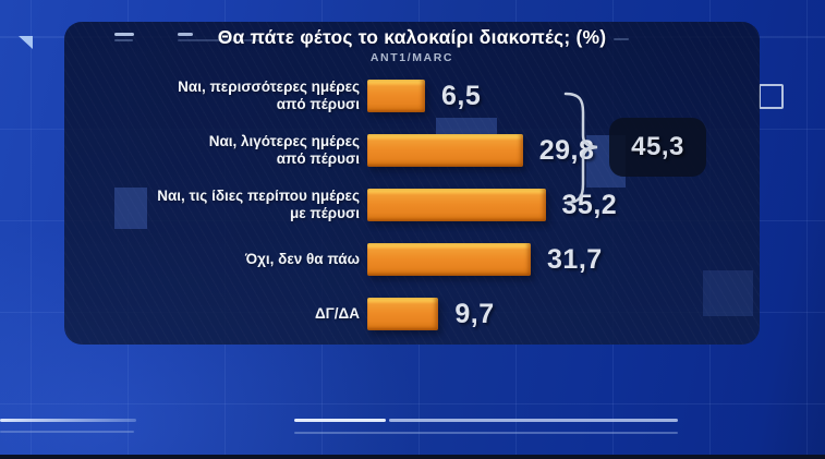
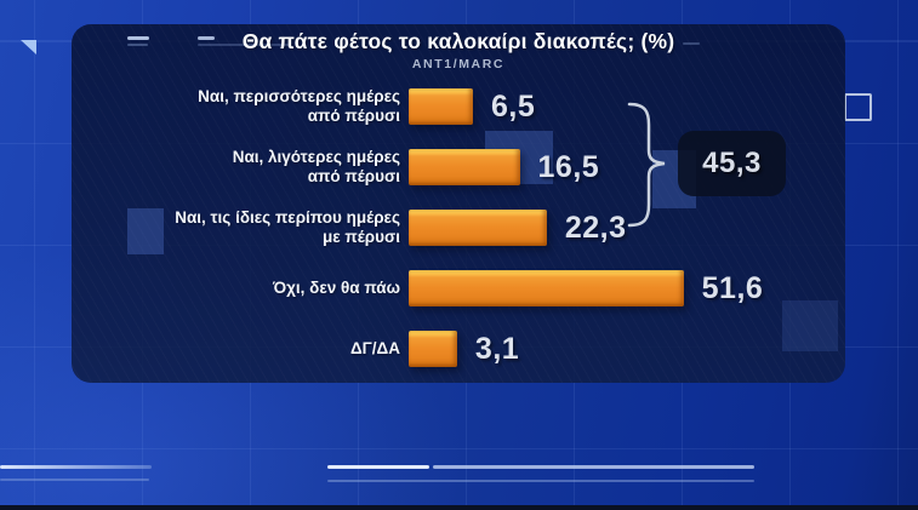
Ναι, λιγότερες ημέρες από πέρυσι: 29,8 -> 16,5
Ναι, τις ίδιες περίπου ημέρες με πέρυσι: 35,2 -> 22,3
Όχι, δεν θα πάω: 31,7 -> 51,6
ΔΓ/ΔΑ: 9,7 -> 3,1
